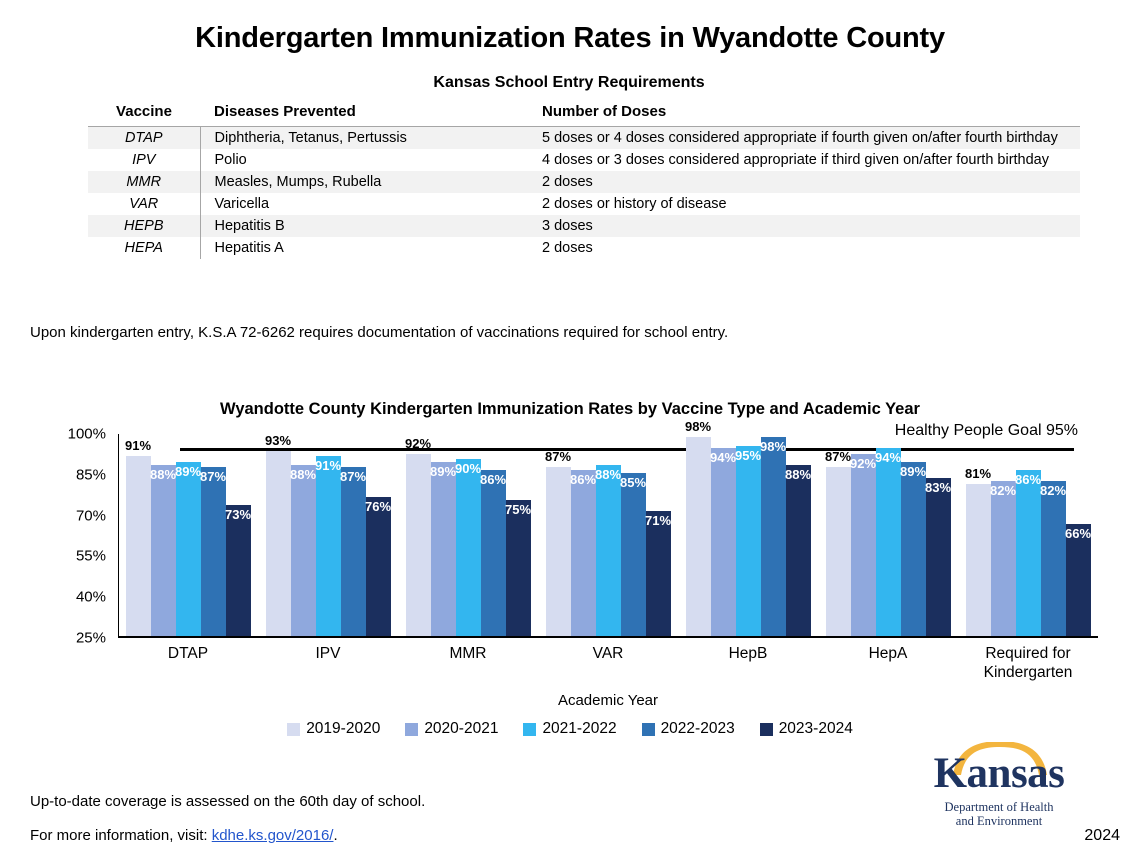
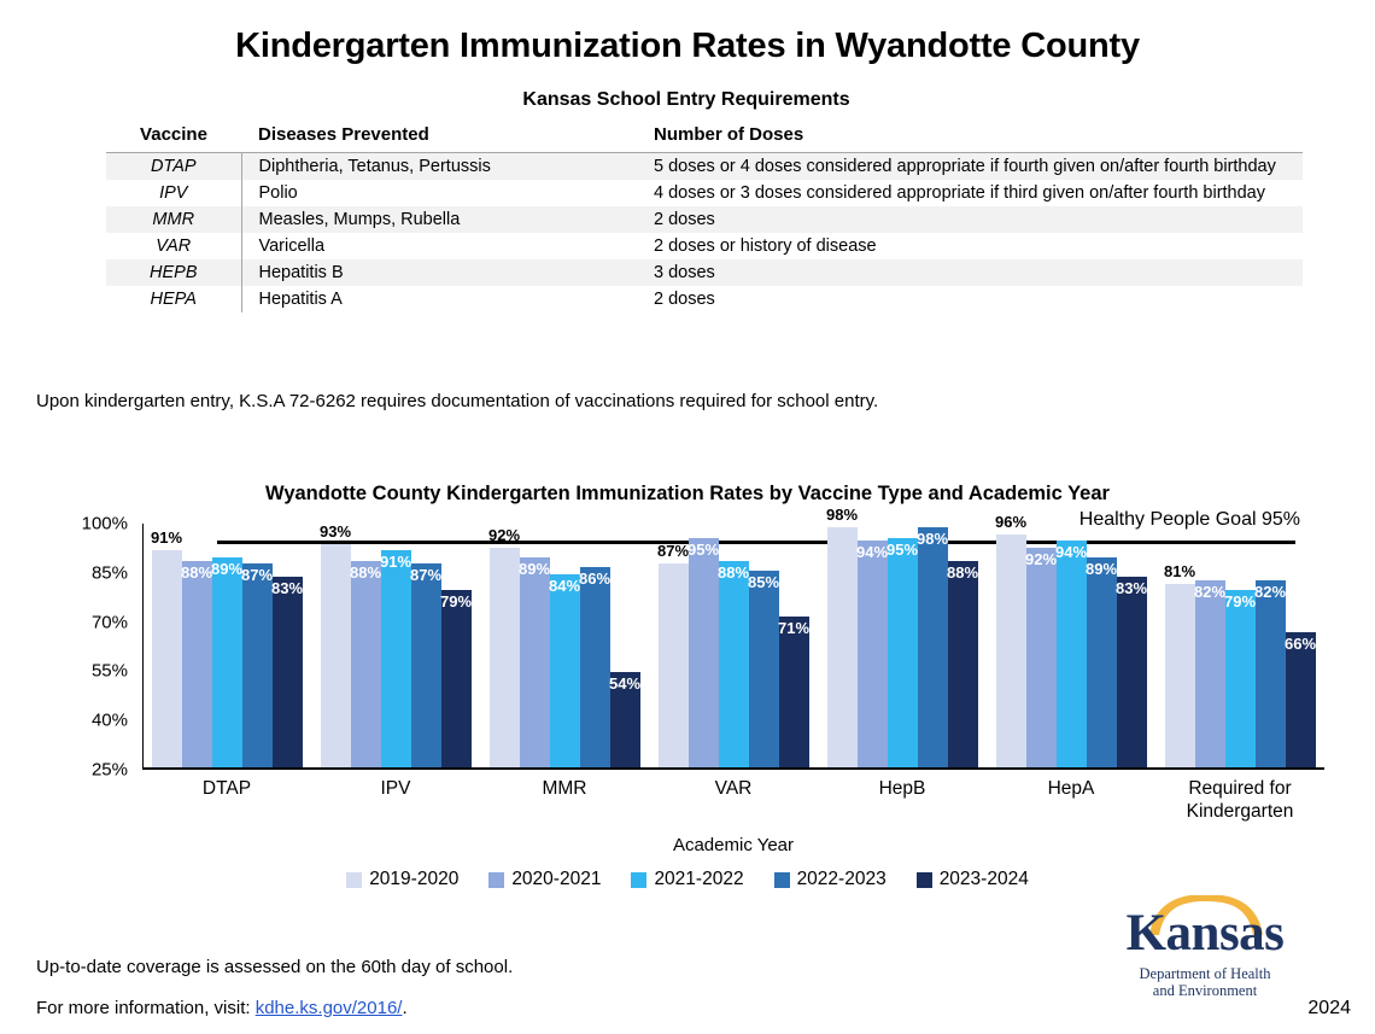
2023-2024/DTAP: 73% -> 83%
2023-2024/IPV: 76% -> 79%
2021-2022/MMR: 90% -> 84%
2023-2024/MMR: 75% -> 54%
2020-2021/VAR: 86% -> 95%
2019-2020/HepA: 87% -> 96%
2021-2022/Required for Kindergarten: 86% -> 79%
